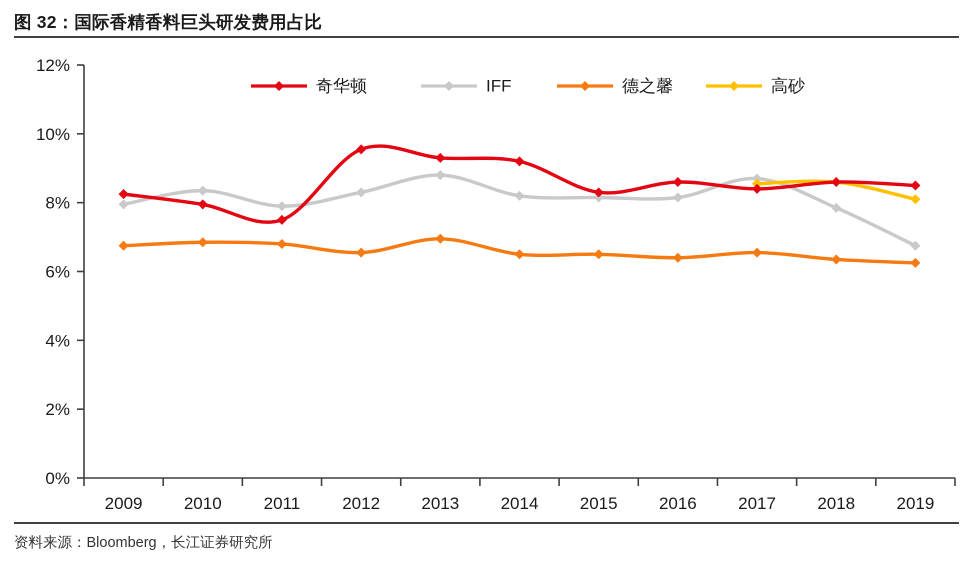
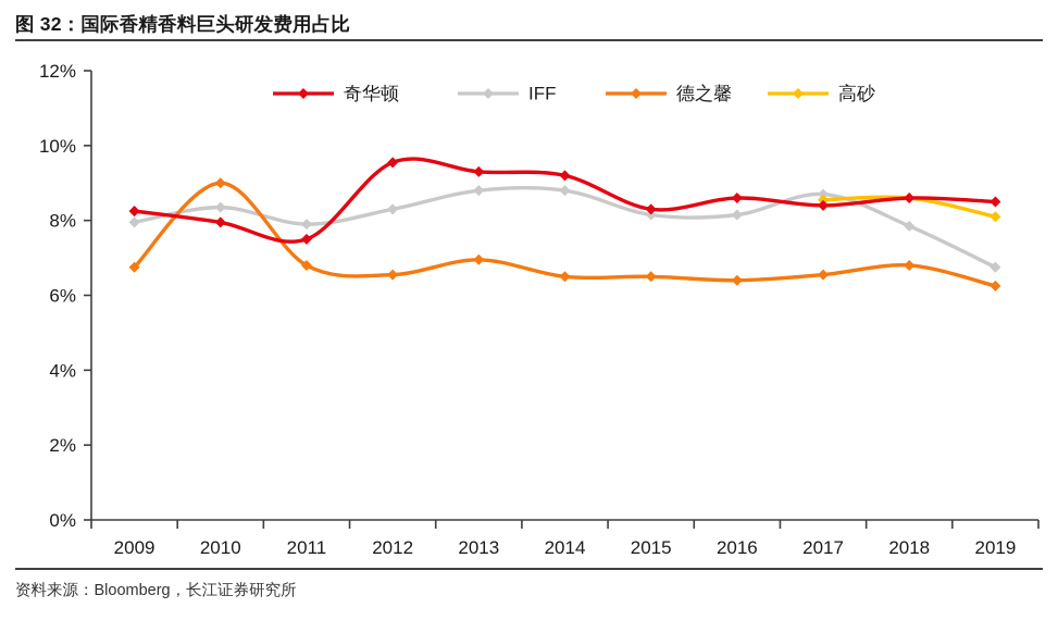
德之馨/2010: 6.8% -> 9.0%
IFF/2014: 8.2% -> 8.8%
德之馨/2018: 6.3% -> 6.8%
